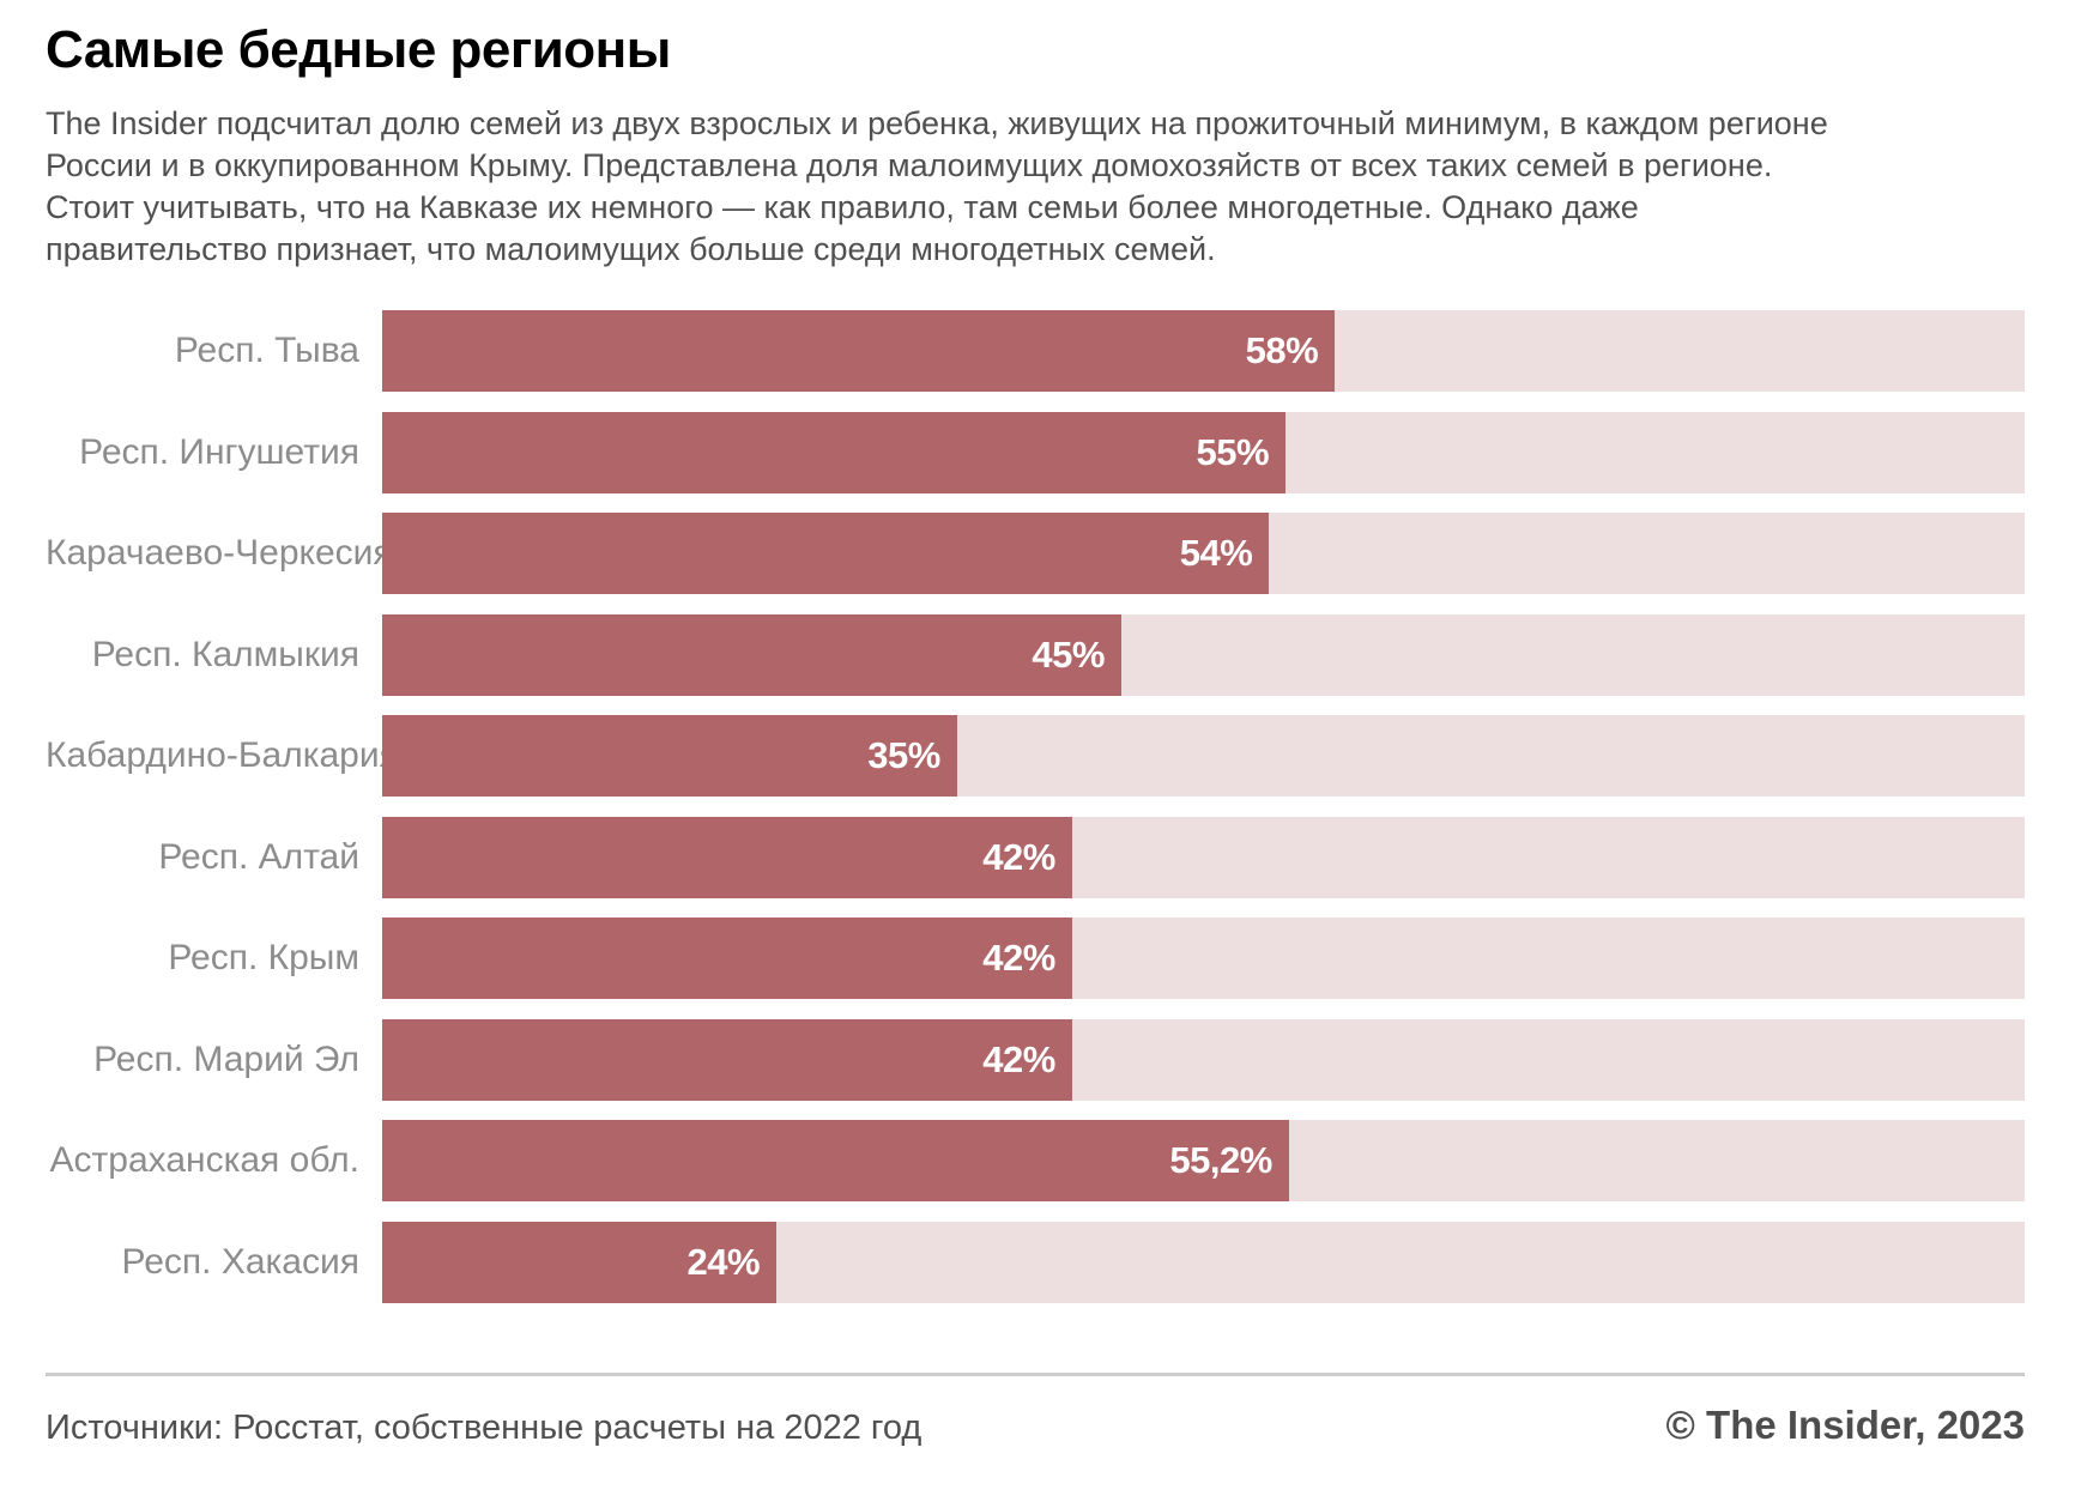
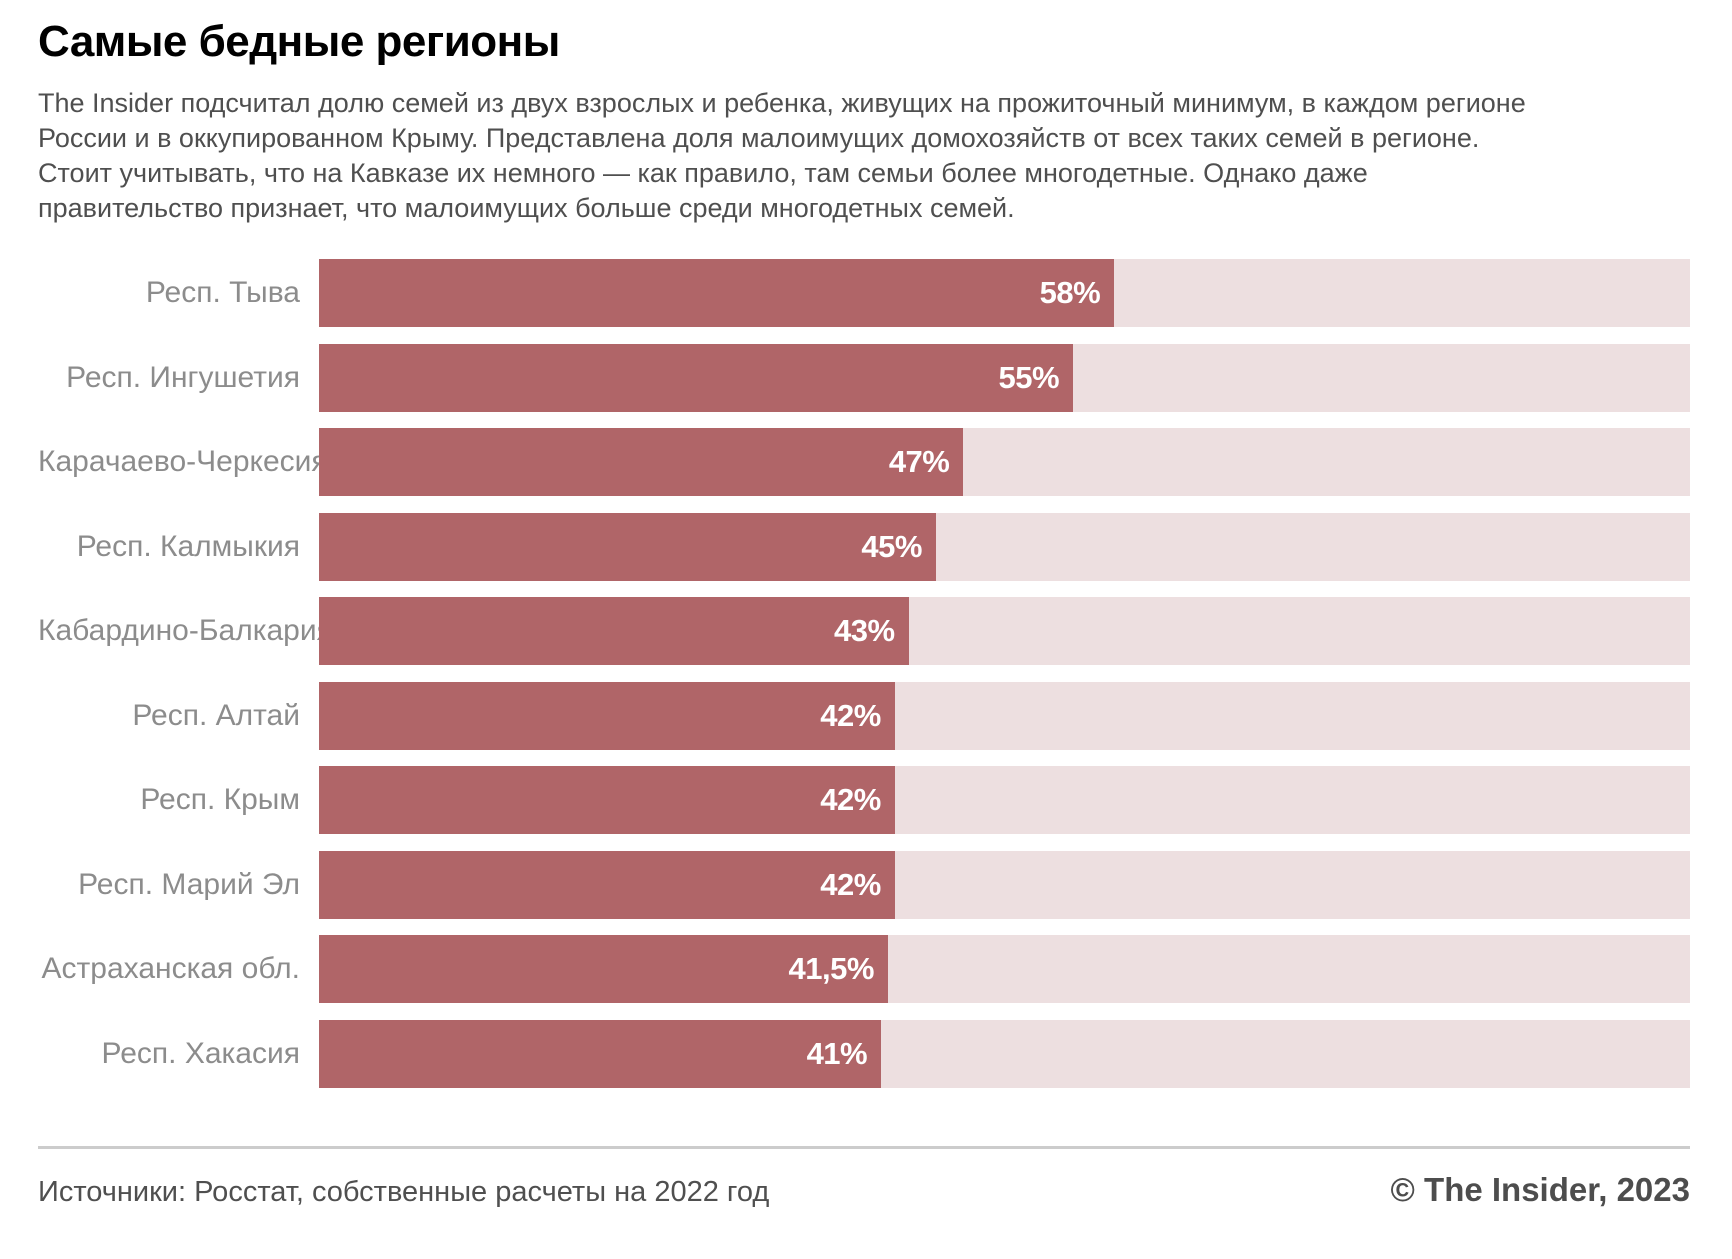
Карачаево-Черкесия: 54% -> 47%
Кабардино-Балкария: 35% -> 43%
Астраханская обл.: 55,2% -> 41,5%
Респ. Хакасия: 24% -> 41%
